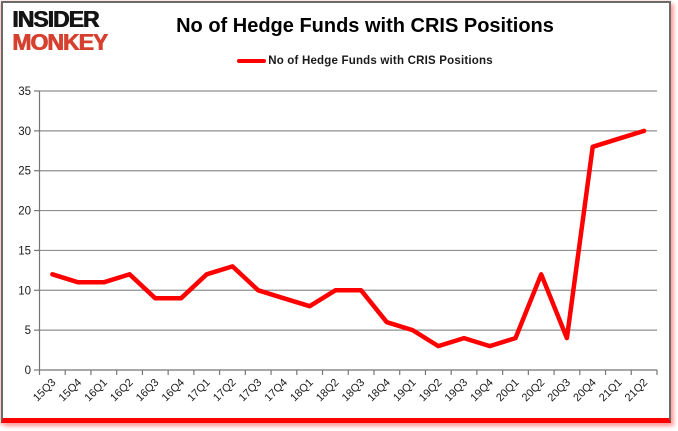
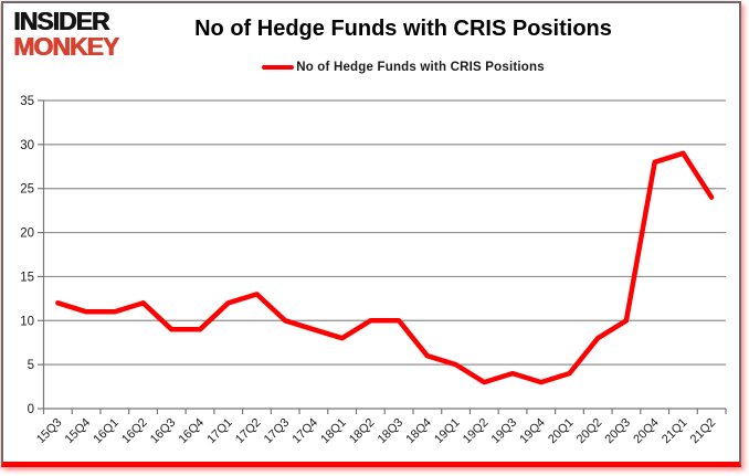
20Q2: 12 -> 8
20Q3: 4 -> 10
21Q2: 30 -> 24
